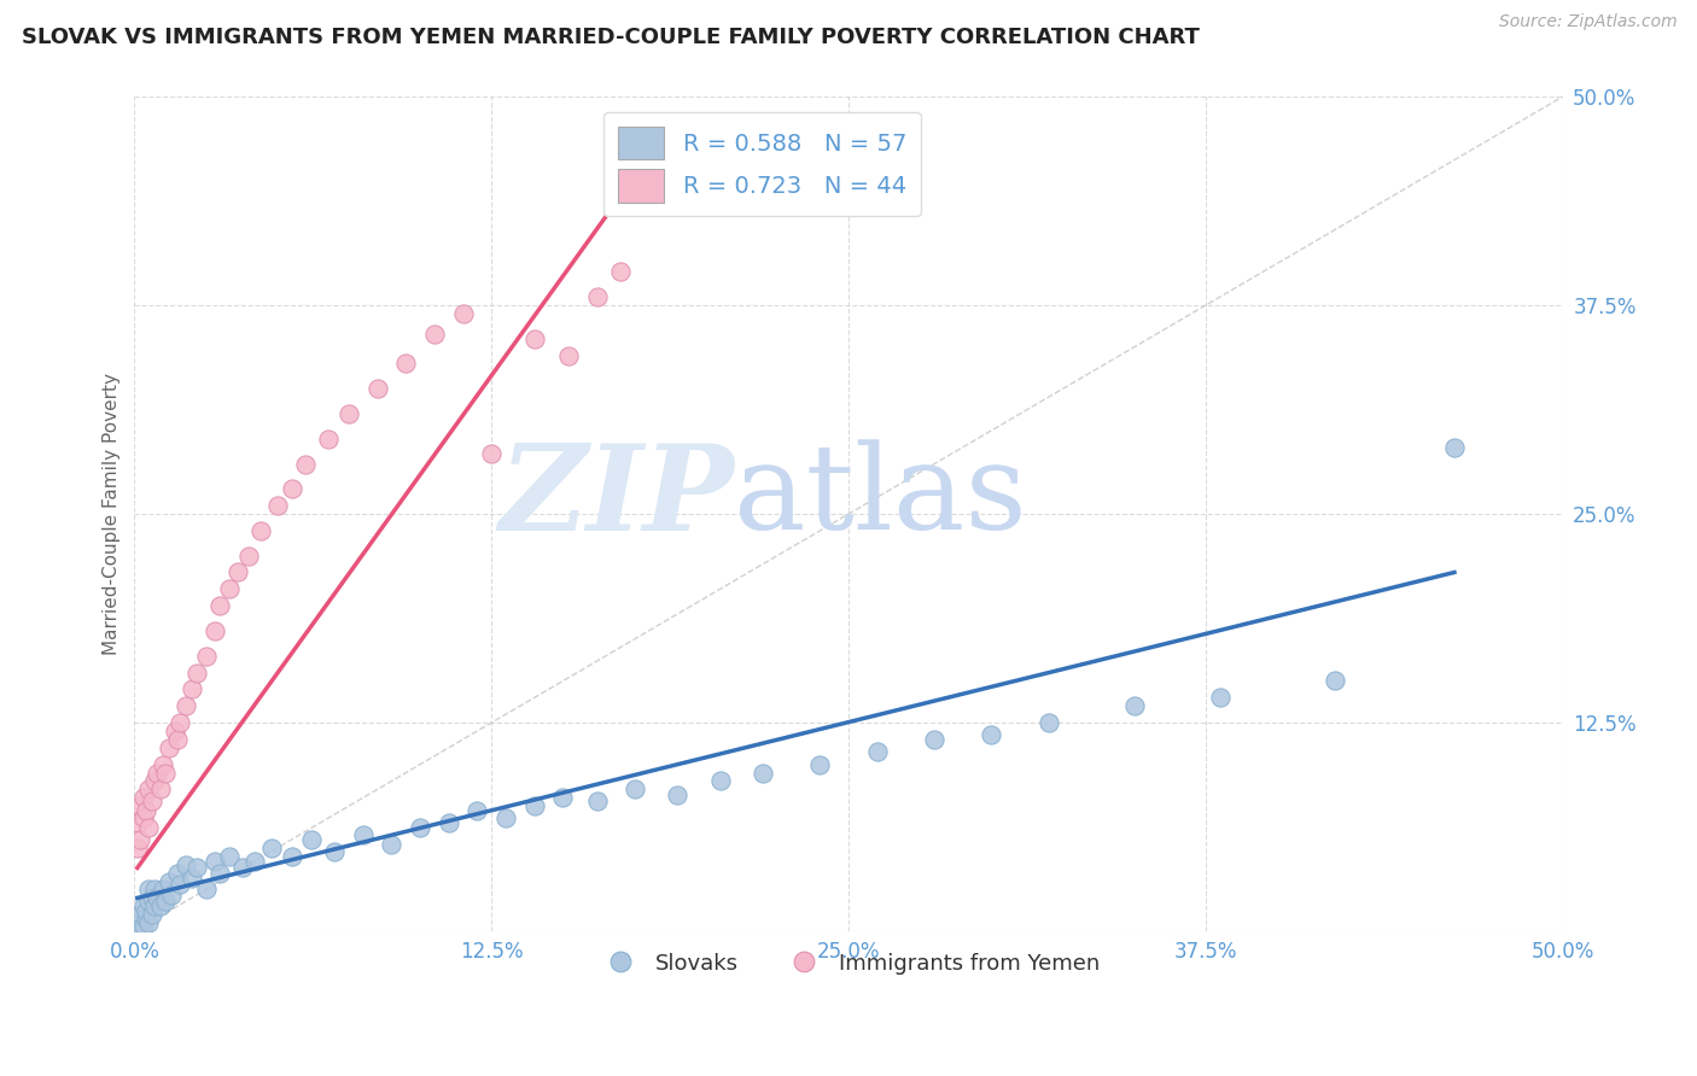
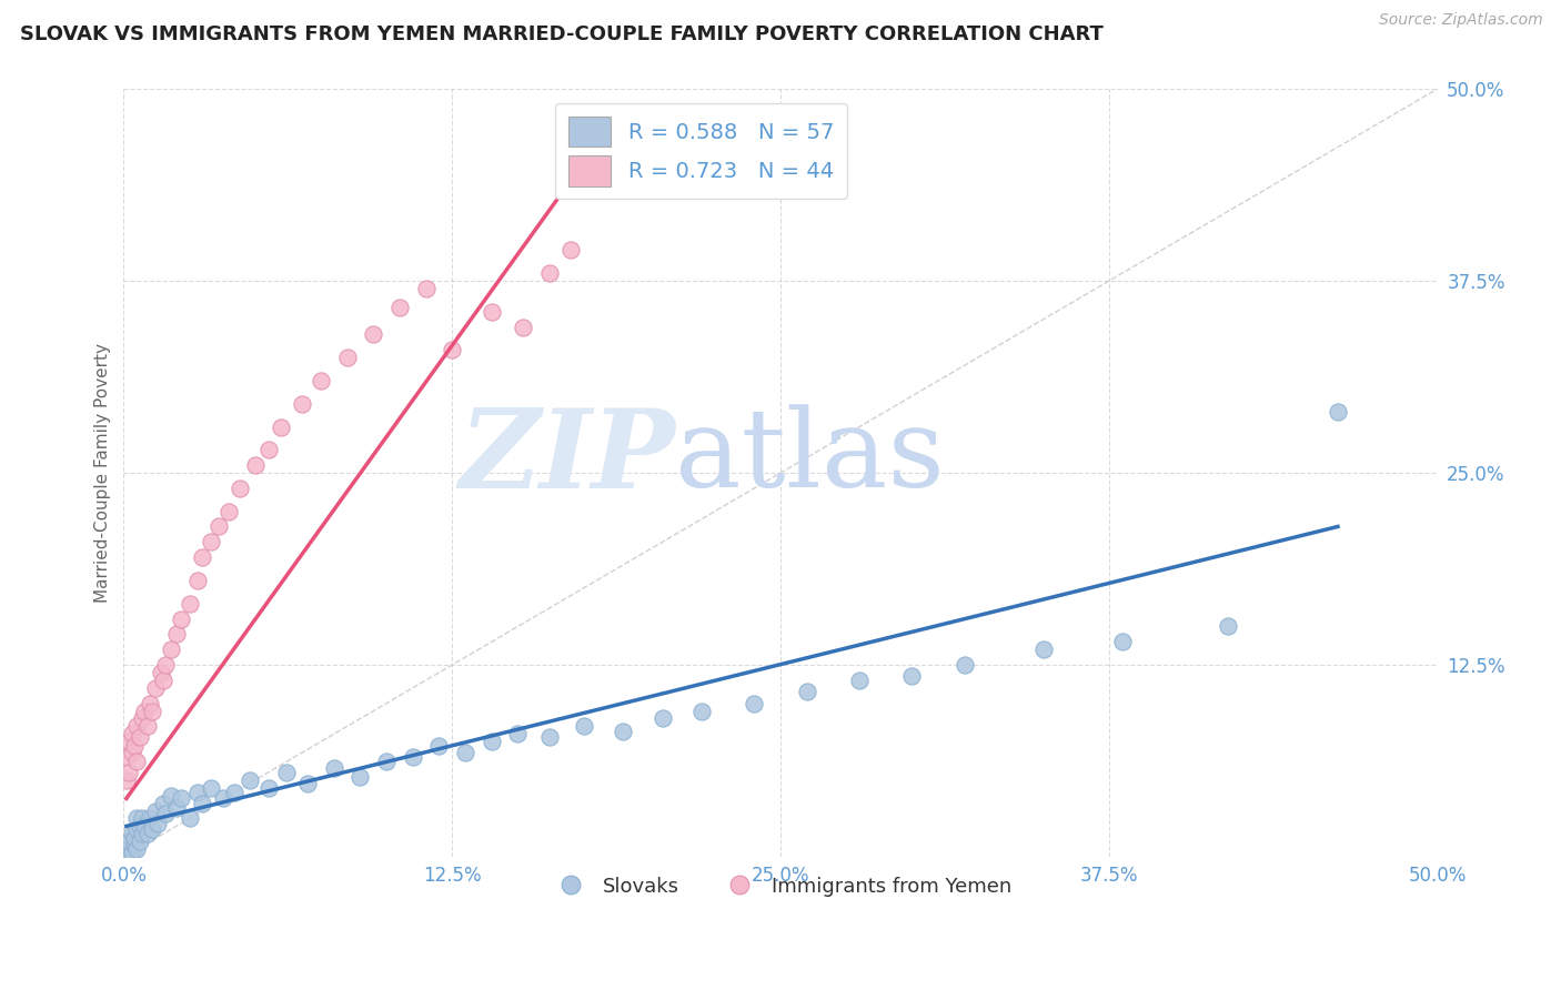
Immigrants from Yemen/12.5%: 28.6% -> 33.0%
